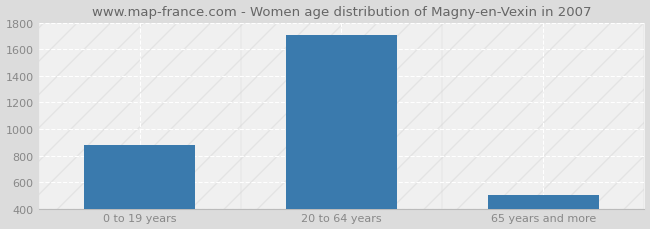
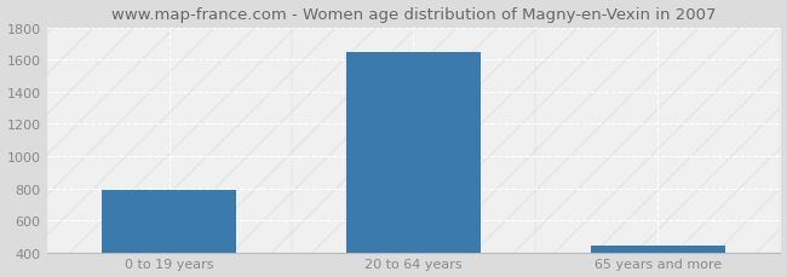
0 to 19 years: 880 -> 790
20 to 64 years: 1710 -> 1640
65 years and more: 500 -> 440
